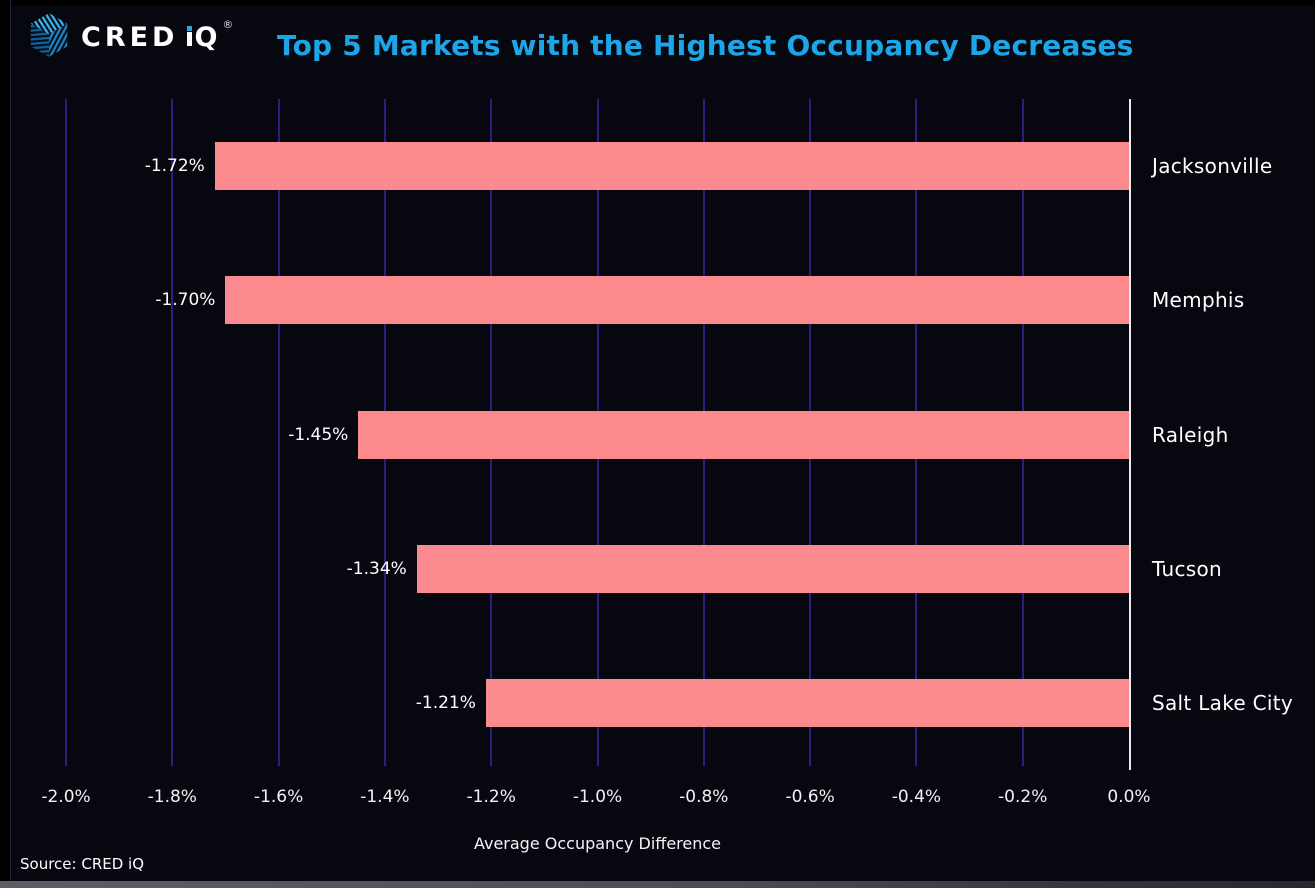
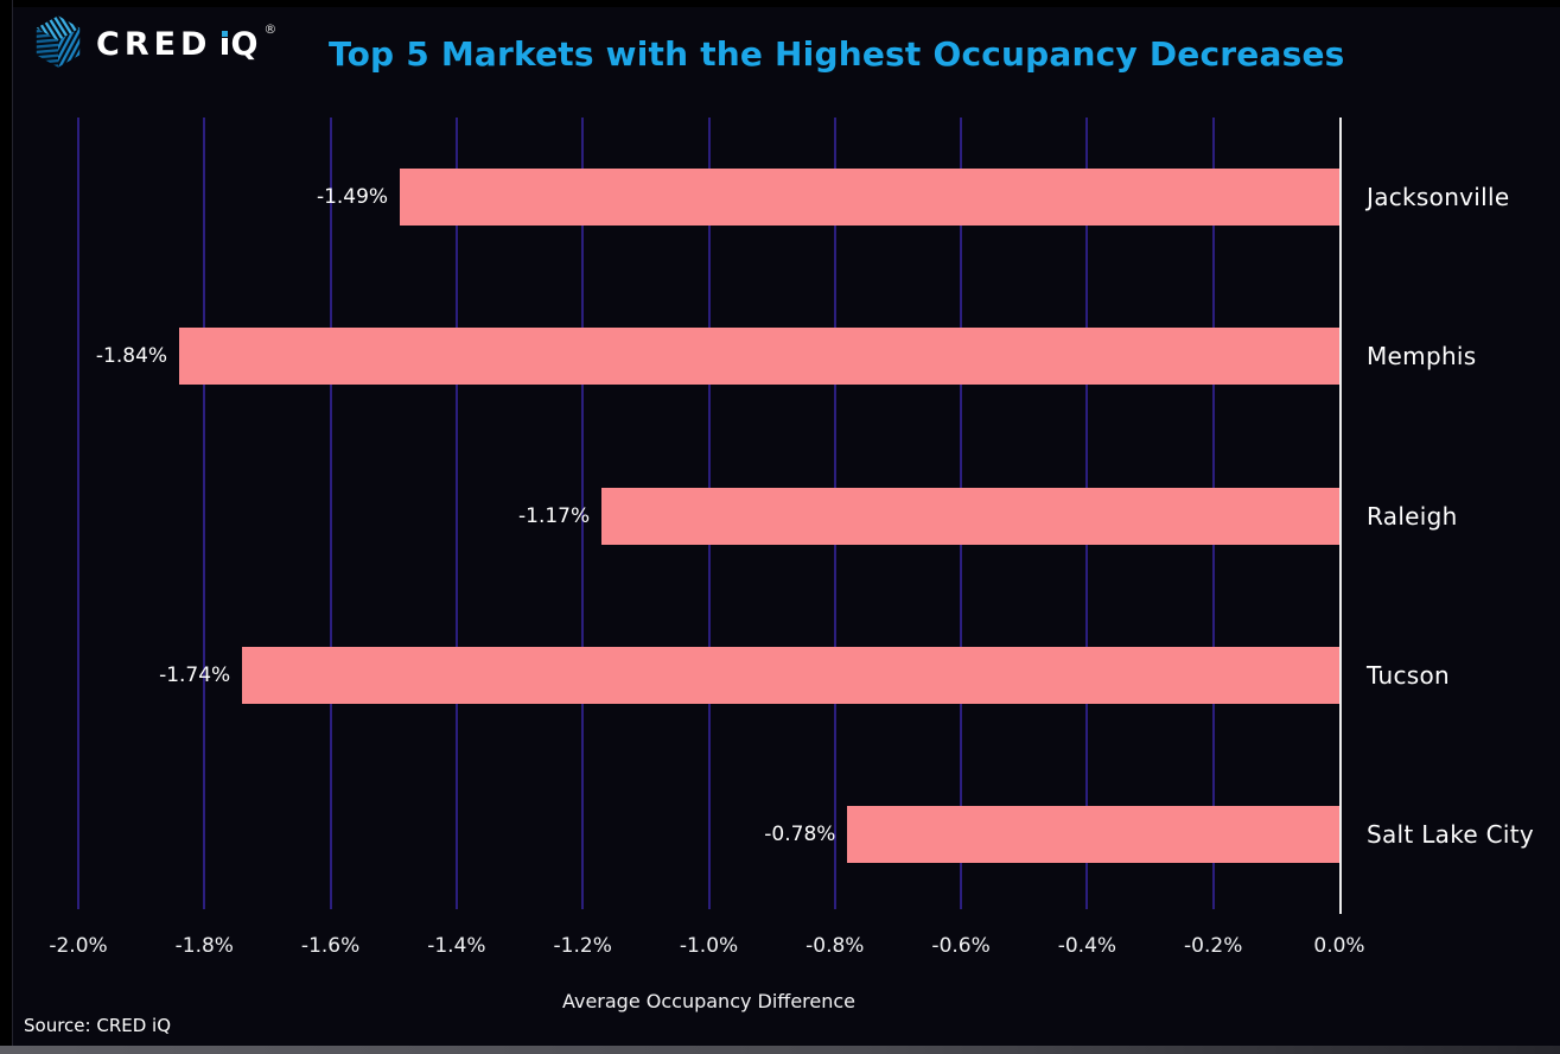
Jacksonville: -1.72% -> -1.49%
Memphis: -1.70% -> -1.84%
Raleigh: -1.45% -> -1.17%
Tucson: -1.34% -> -1.74%
Salt Lake City: -1.21% -> -0.78%
